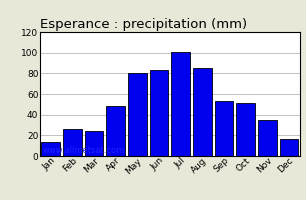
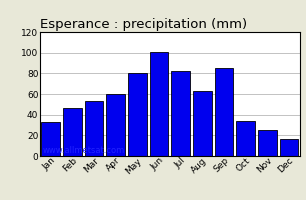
Jan: 14 -> 33
Feb: 26 -> 46
Mar: 24 -> 53
Apr: 48 -> 60
Jun: 83 -> 101
Jul: 101 -> 82
Aug: 85 -> 63
Sep: 53 -> 85
Oct: 51 -> 34
Nov: 35 -> 25
